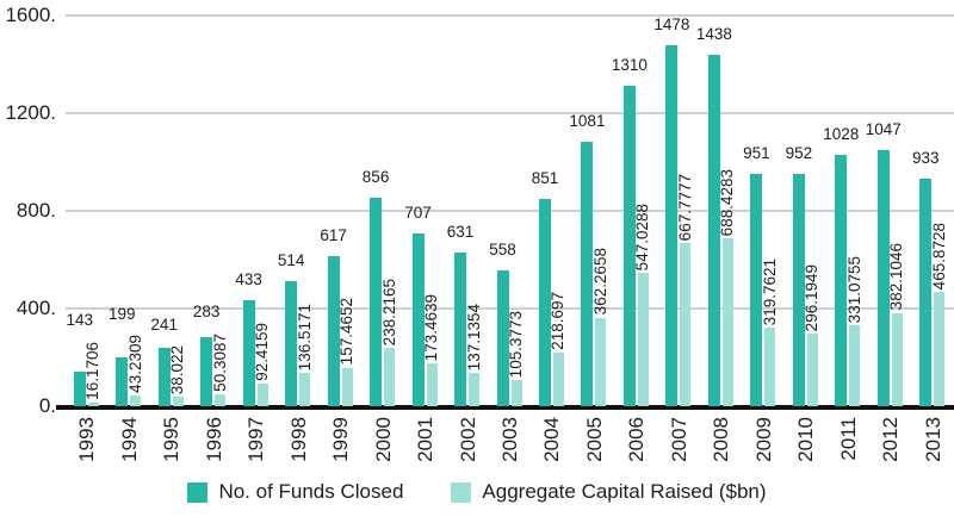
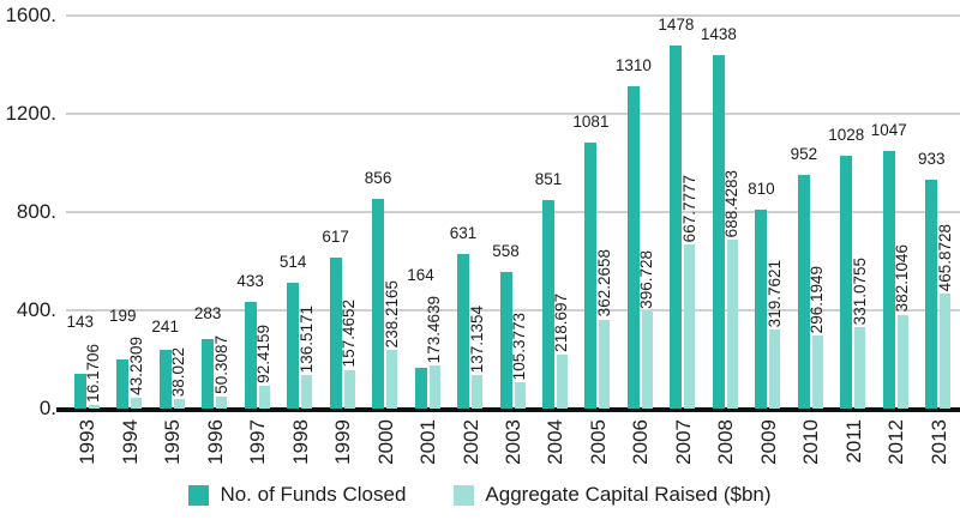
No. of Funds Closed/2001: 707 -> 164
Aggregate Capital Raised ($bn)/2006: 547.0288 -> 396.728
No. of Funds Closed/2009: 951 -> 810
